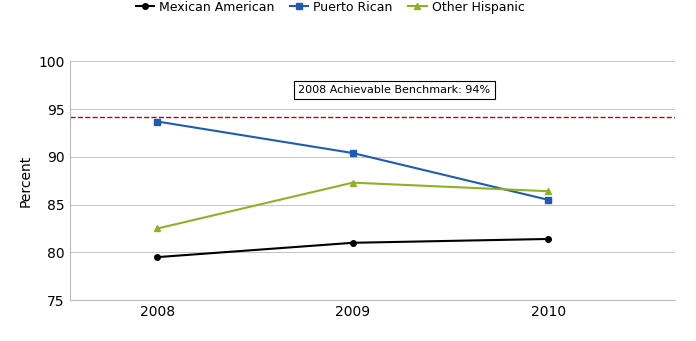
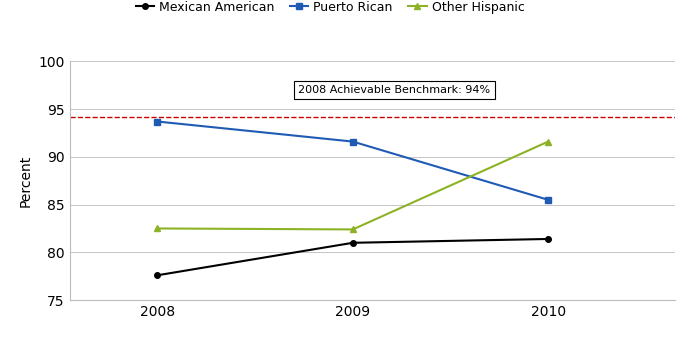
Mexican American/2008: 79.5 -> 77.6
Puerto Rican/2009: 90.4 -> 91.6
Other Hispanic/2009: 87.3 -> 82.4
Other Hispanic/2010: 86.4 -> 91.6
